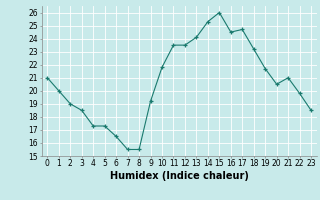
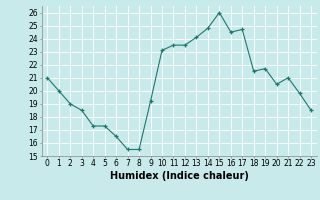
10: 21.8 -> 23.1
14: 25.3 -> 24.8
18: 23.2 -> 21.5
